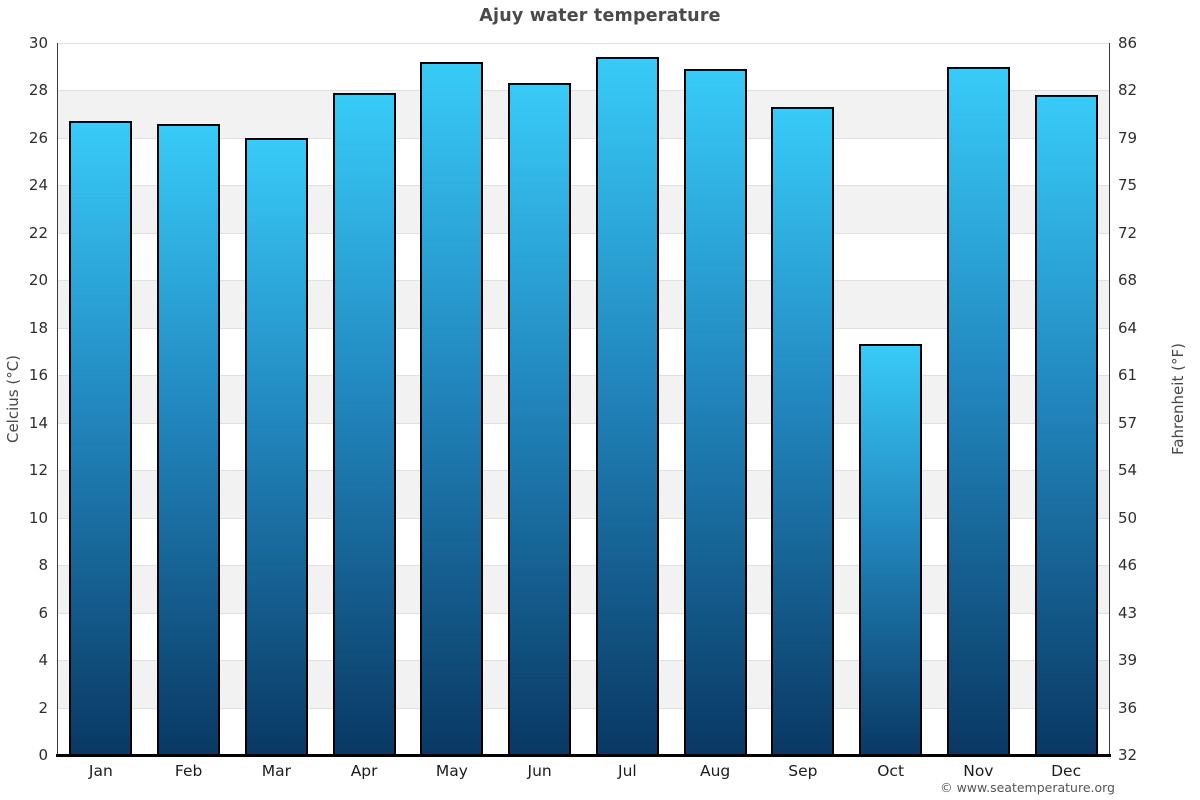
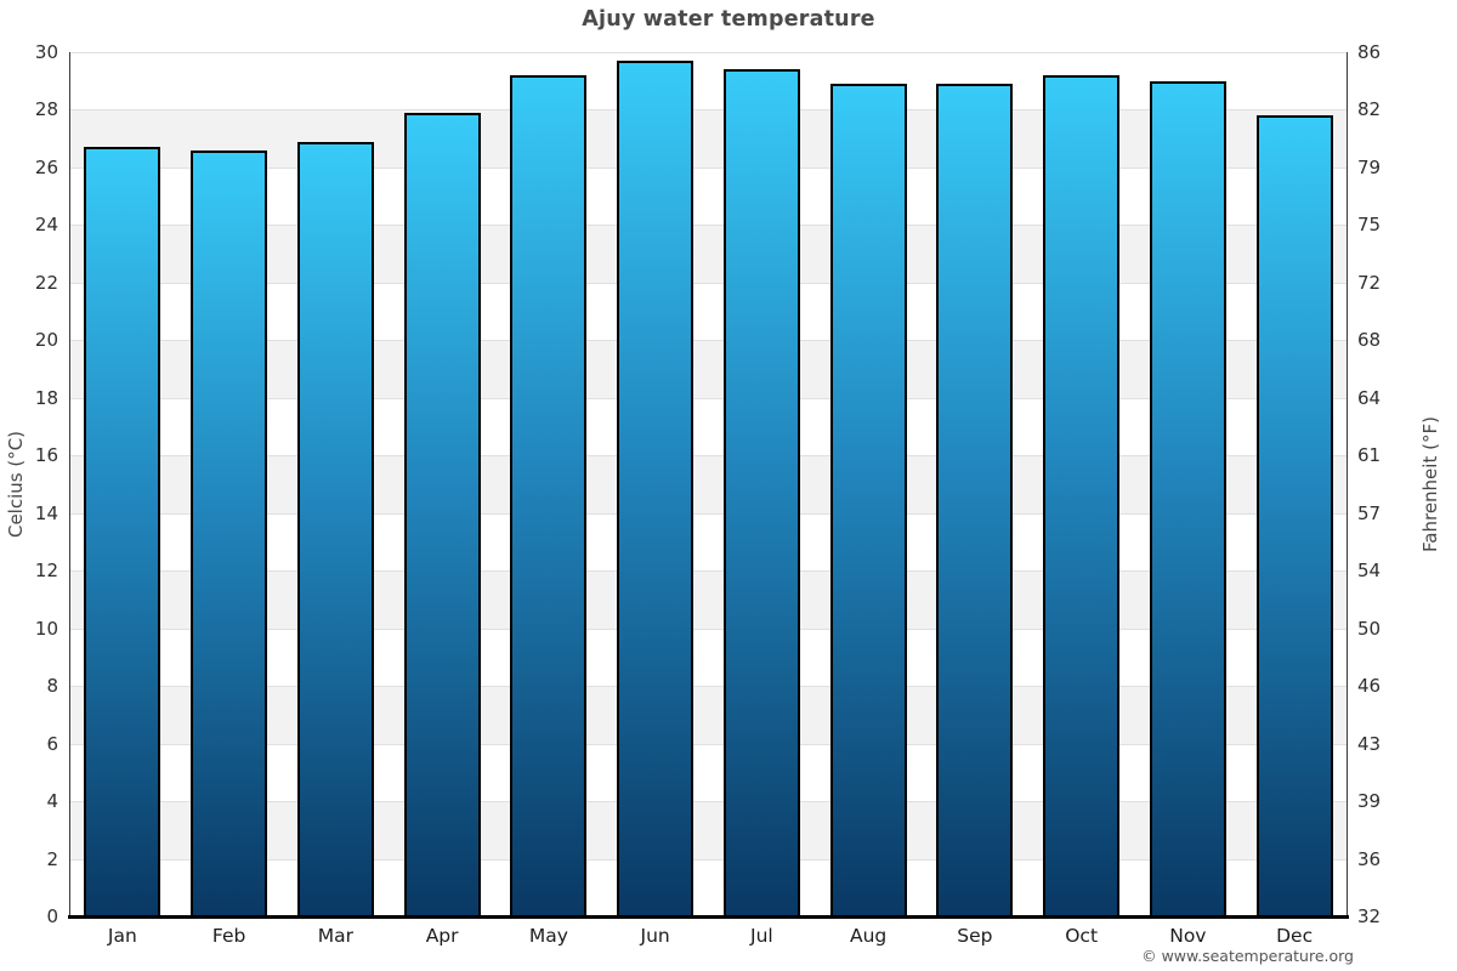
Mar: 26.0 -> 26.9
Jun: 28.3 -> 29.7
Sep: 27.3 -> 28.9
Oct: 17.3 -> 29.2
